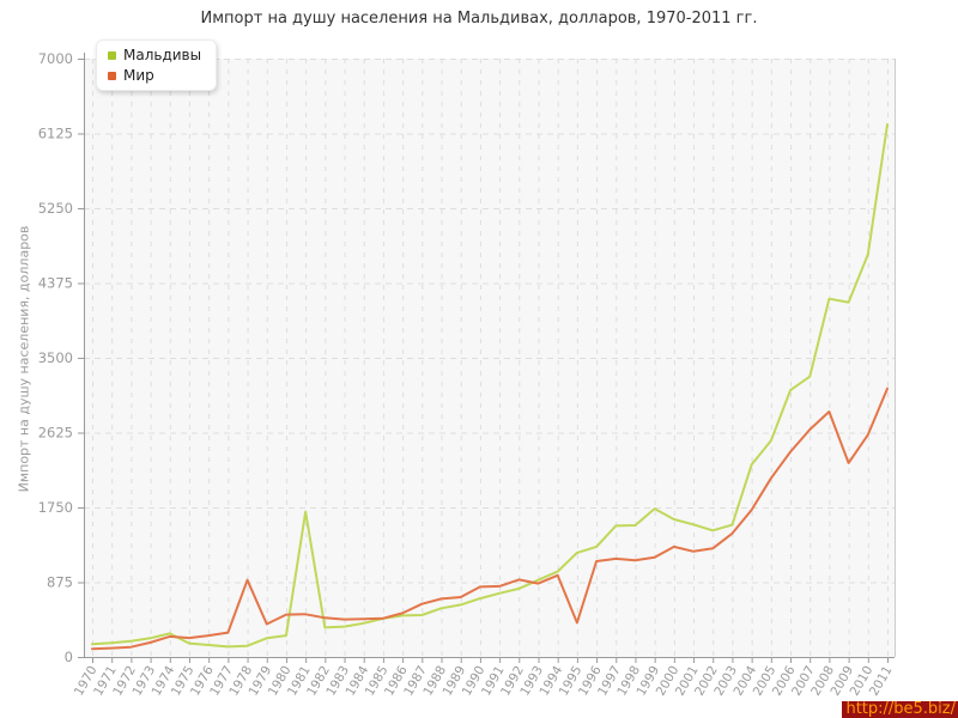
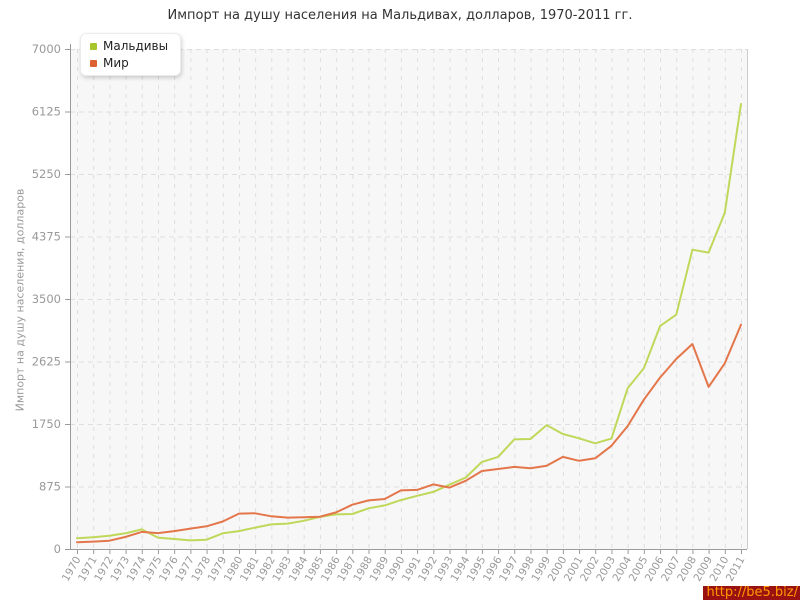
Мир/1978: 900 -> 300
Мальдивы/1981: 1700 -> 300
Мир/1995: 400 -> 1100
